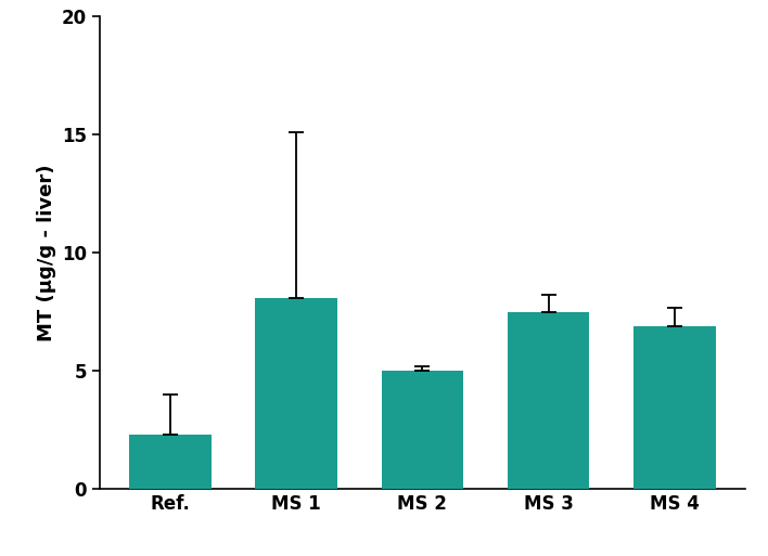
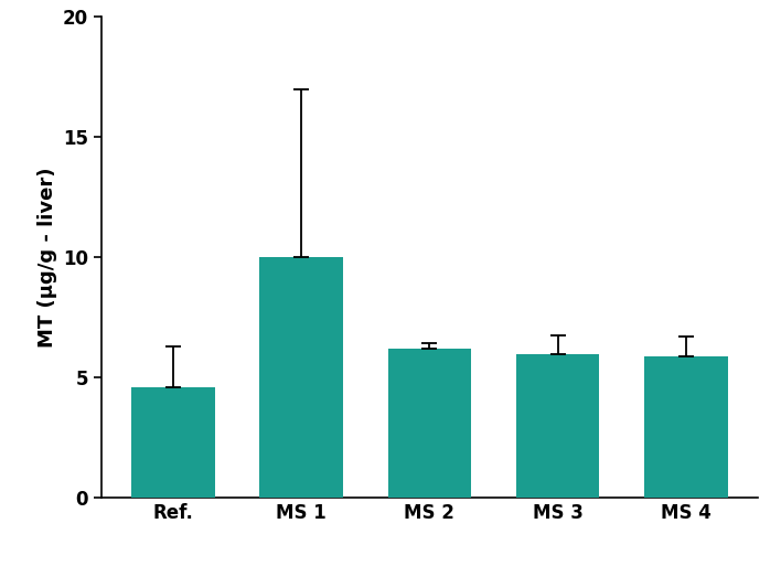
Ref.: 2.3 -> 4.6
MS 1: 8.1 -> 10.0
MS 2: 5.0 -> 6.2
MS 3: 7.5 -> 6.0
MS 4: 6.9 -> 5.9
